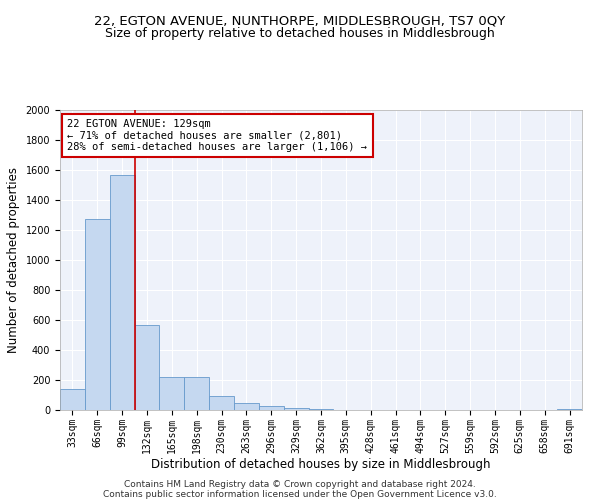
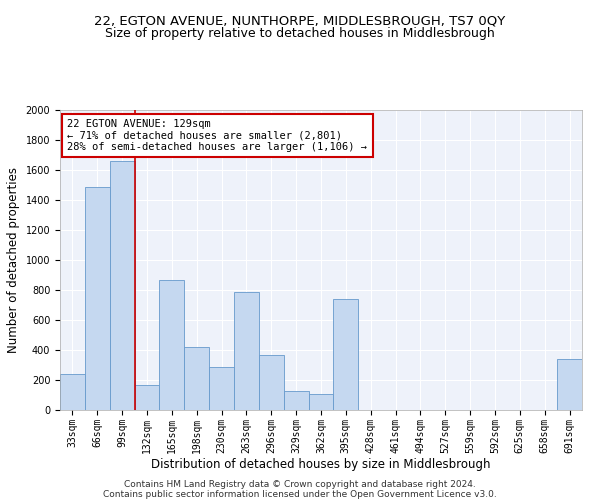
33sqm: 140 -> 240
66sqm: 1280 -> 1490
99sqm: 1570 -> 1660
132sqm: 560 -> 170
165sqm: 220 -> 870
198sqm: 220 -> 420
230sqm: 100 -> 290
263sqm: 50 -> 790
296sqm: 20 -> 370
329sqm: 20 -> 130
362sqm: 10 -> 110
395sqm: 0 -> 740
691sqm: 0 -> 340
